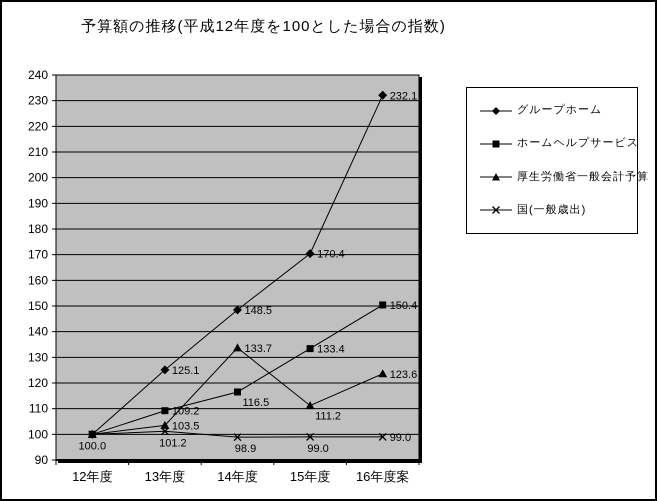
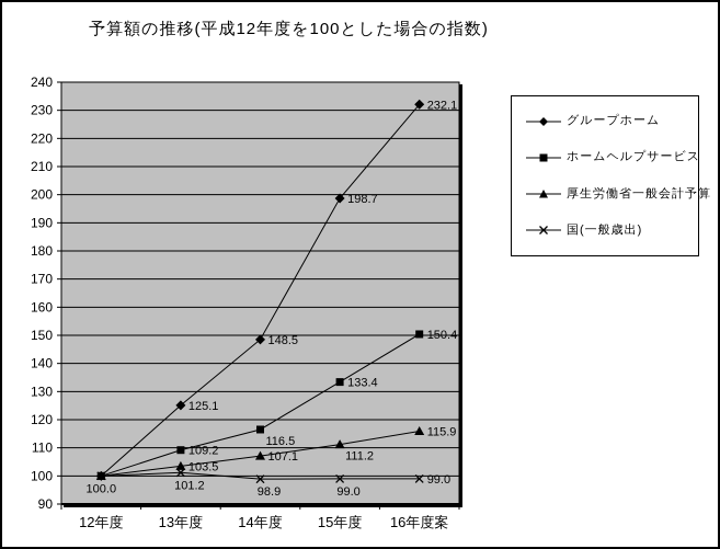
厚生労働省一般会計予算/14年度: 133.7 -> 107.1
グループホーム/15年度: 170.4 -> 198.7
厚生労働省一般会計予算/16年度案: 123.6 -> 115.9
